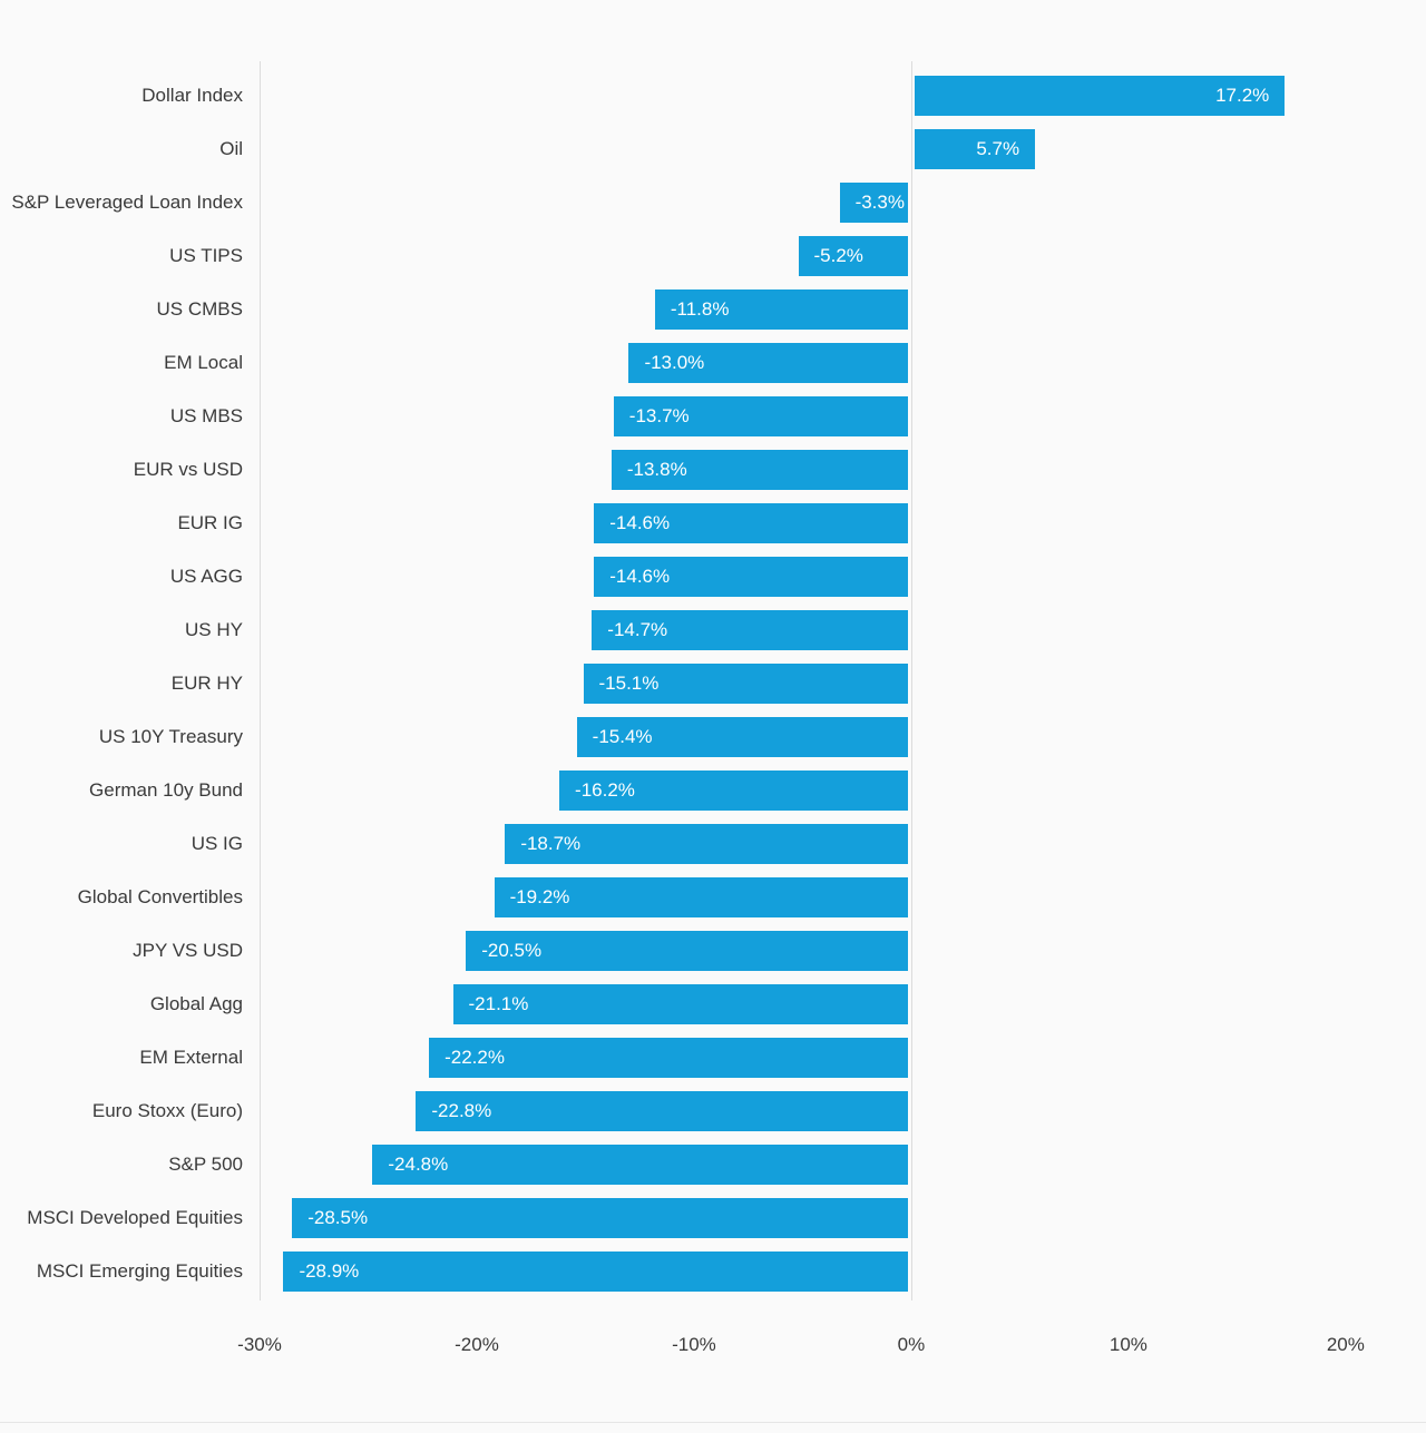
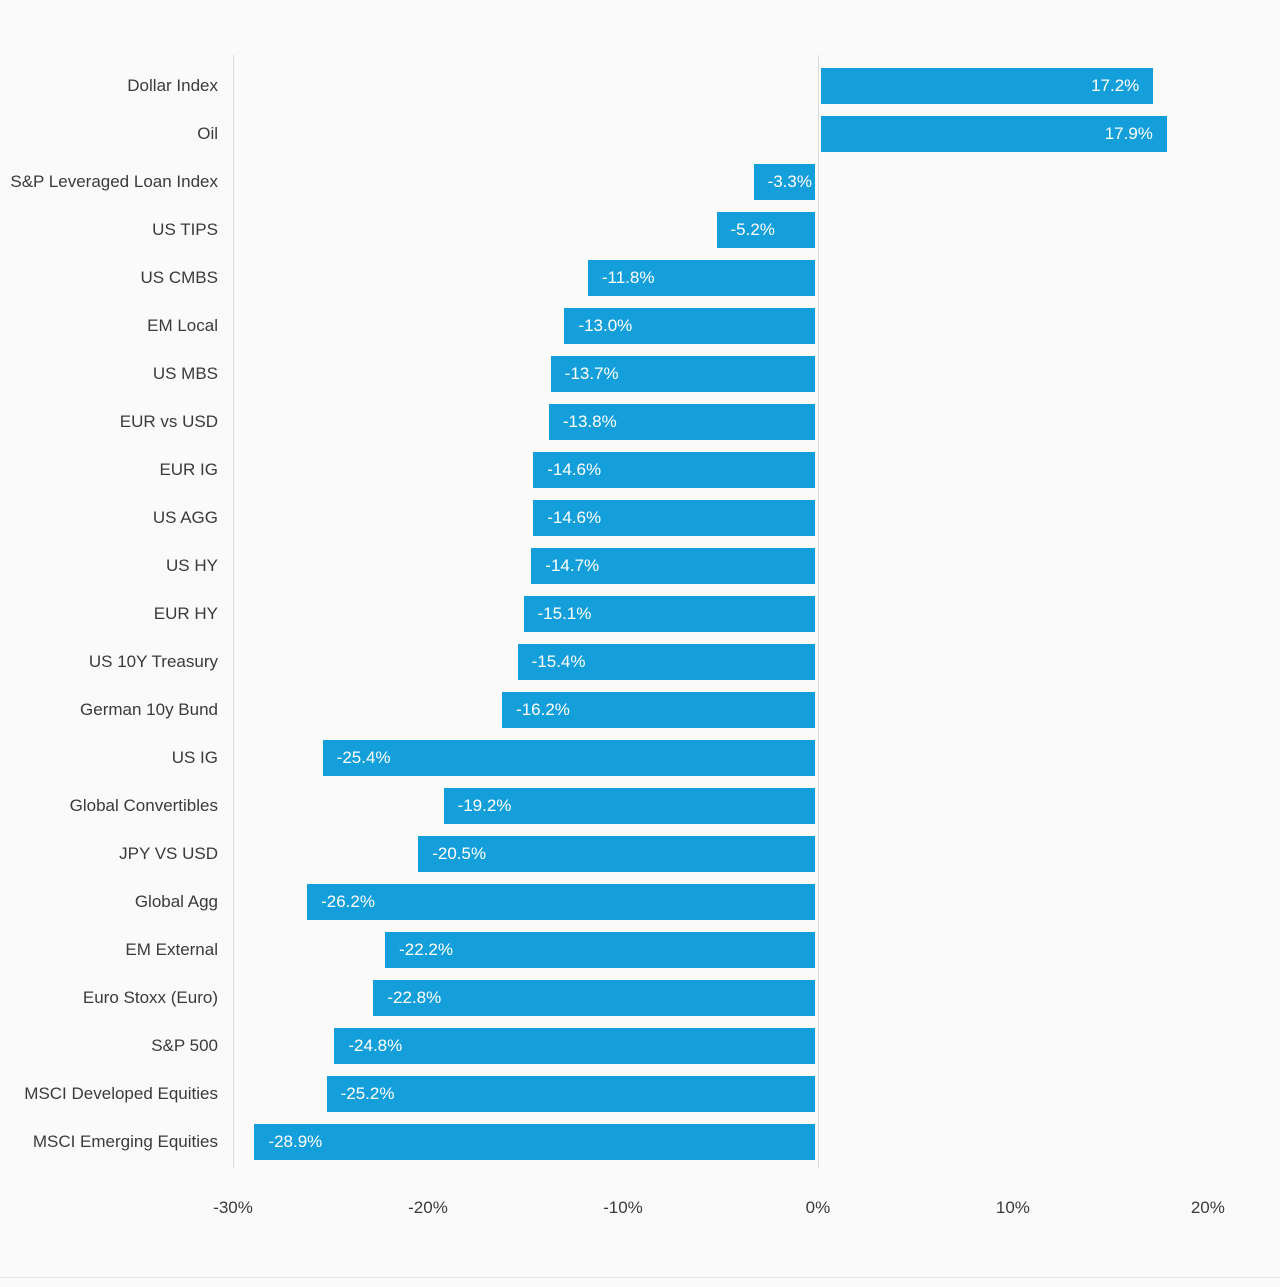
Oil: 5.7% -> 17.9%
US IG: -18.7% -> -25.4%
Global Agg: -21.1% -> -26.2%
MSCI Developed Equities: -28.5% -> -25.2%
